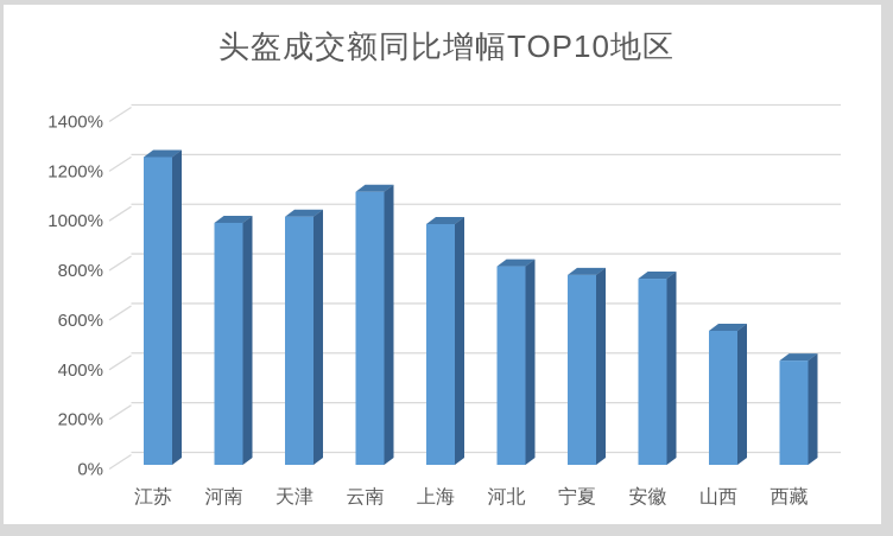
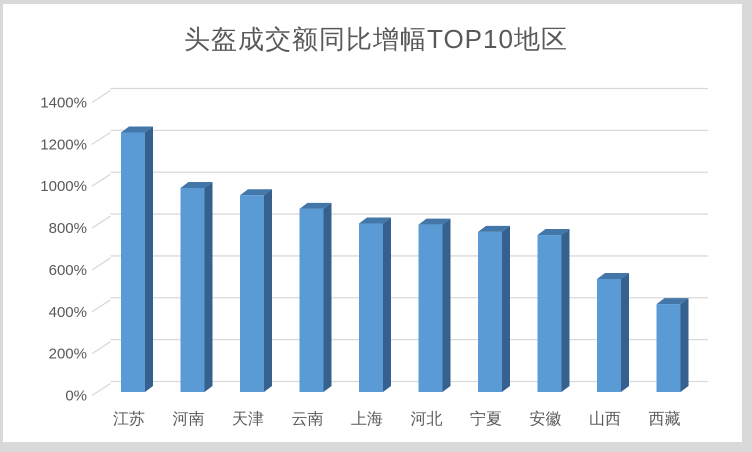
天津: 1000% -> 940%
云南: 1100% -> 880%
上海: 970% -> 800%
